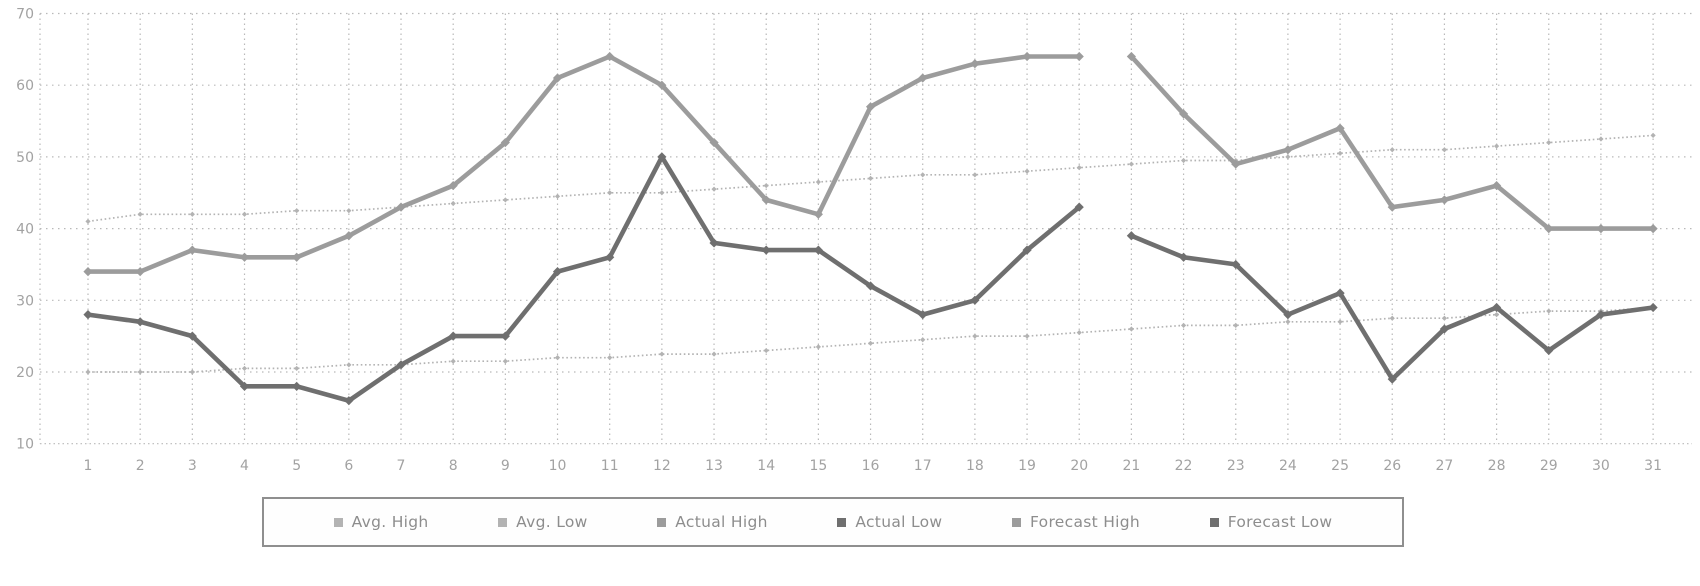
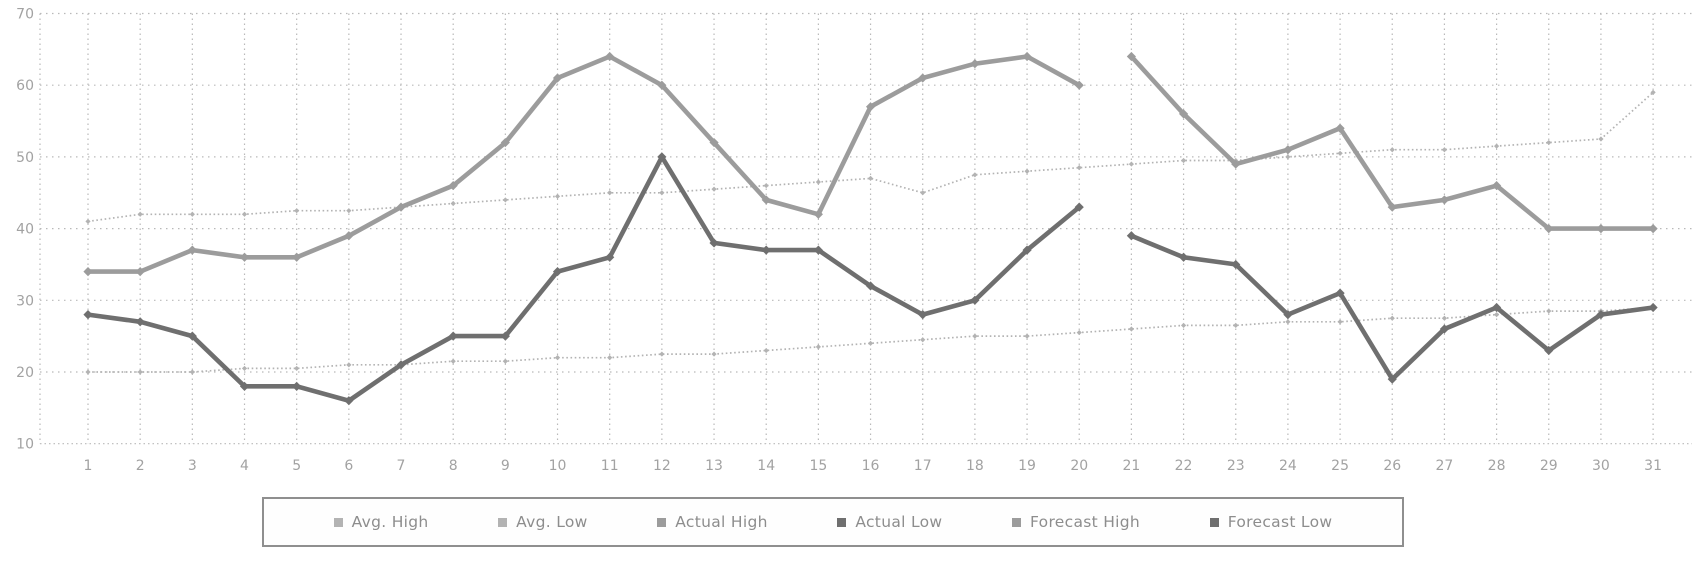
Avg. High/17: 48 -> 45
Actual High/20: 64 -> 60
Avg. High/31: 53 -> 59
